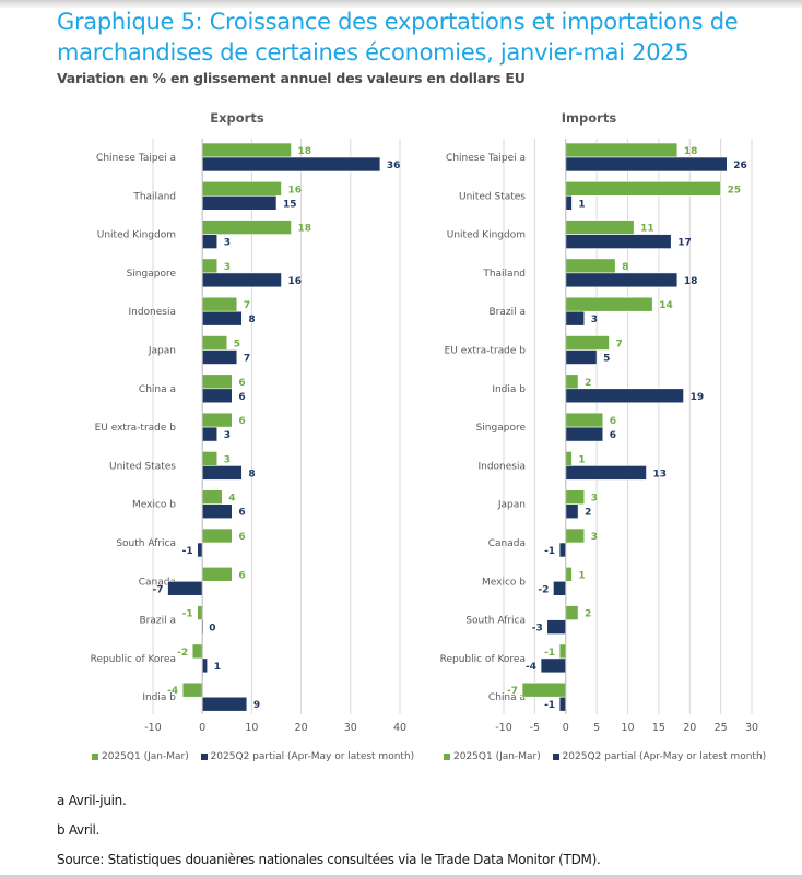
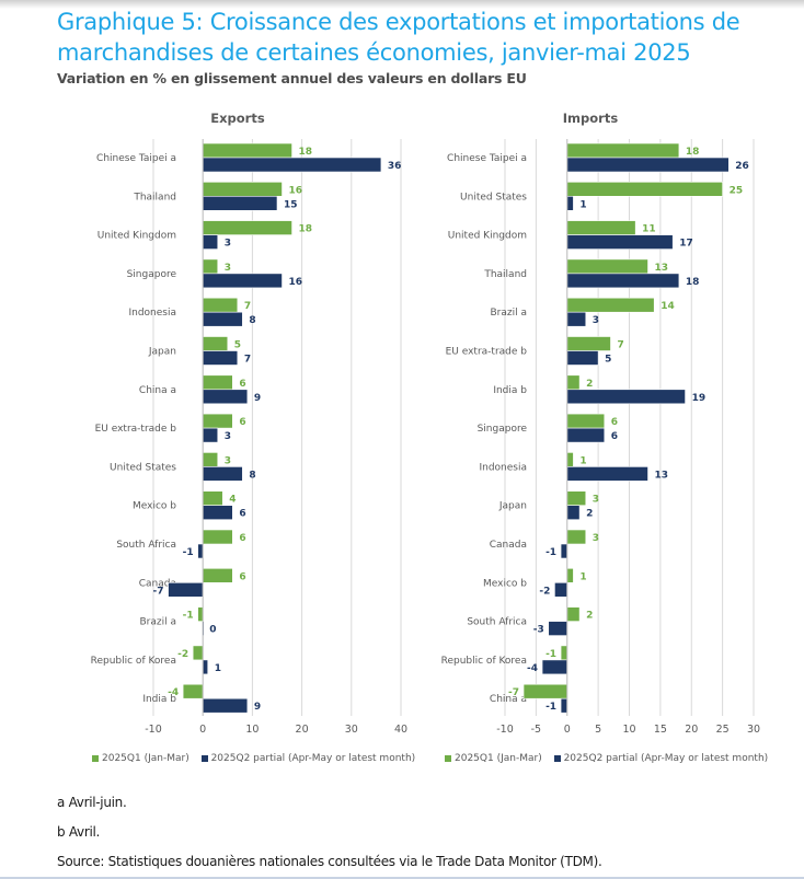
Exports/2025Q2 partial (Apr-May or latest month)/China a: 6 -> 9
Imports/2025Q1 (Jan-Mar)/Thailand: 8 -> 13
